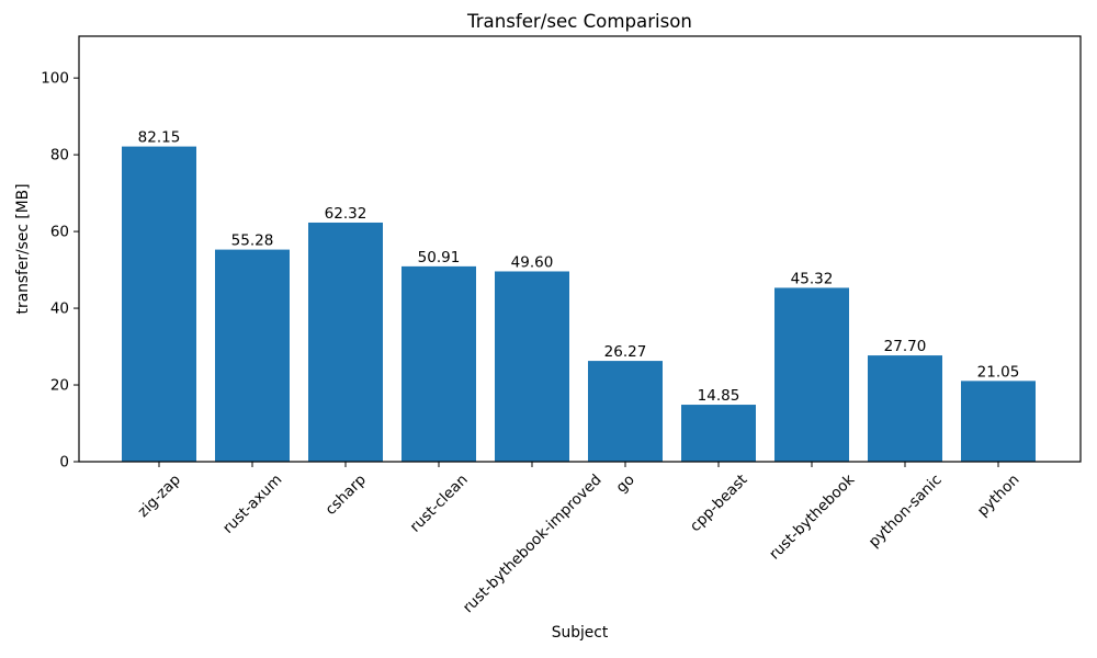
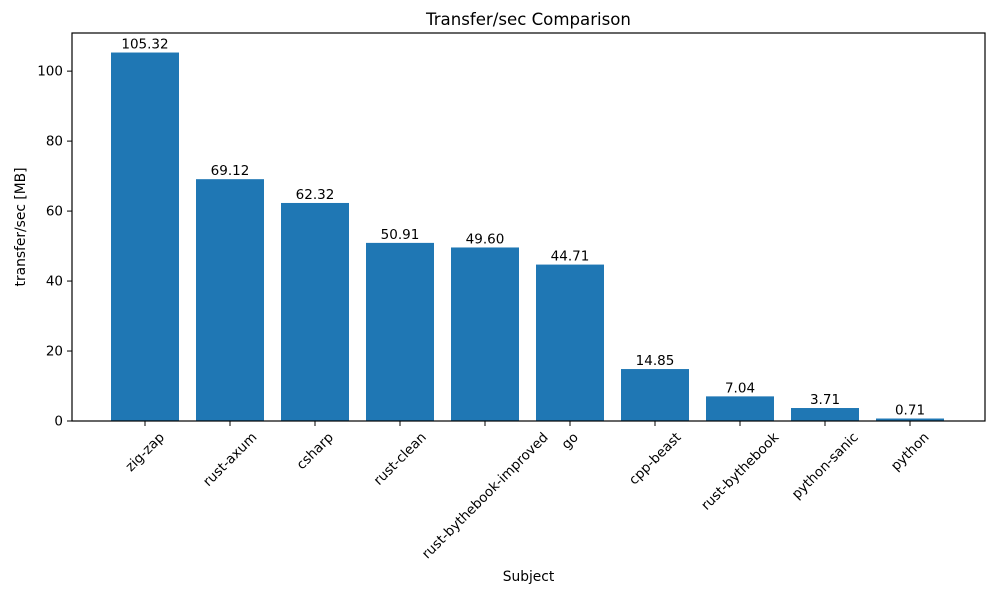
zig-zap: 82.15 -> 105.32
rust-axum: 55.28 -> 69.12
go: 26.27 -> 44.71
rust-bythebook: 45.32 -> 7.04
python-sanic: 27.70 -> 3.71
python: 21.05 -> 0.71
